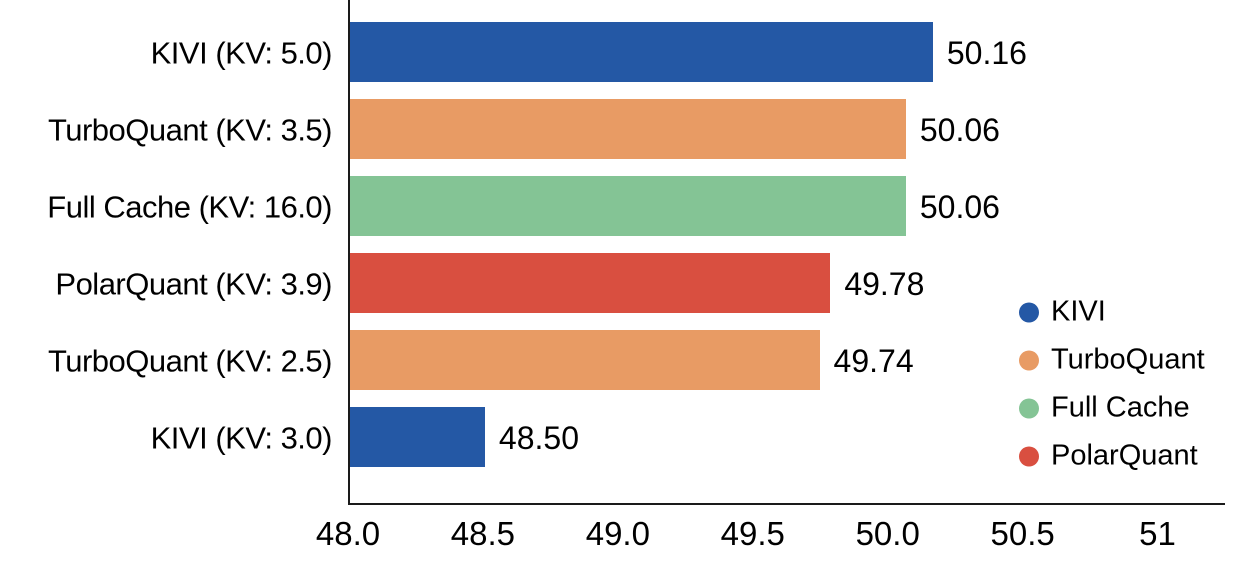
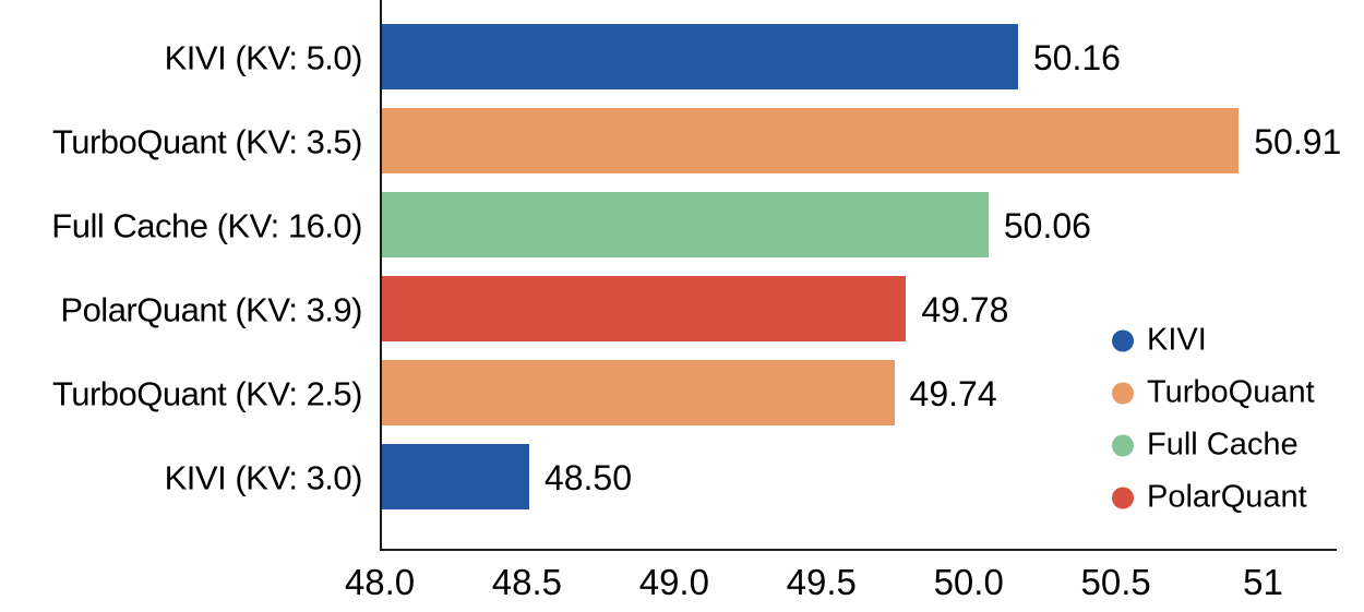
TurboQuant (KV: 3.5): 50.06 -> 50.91
